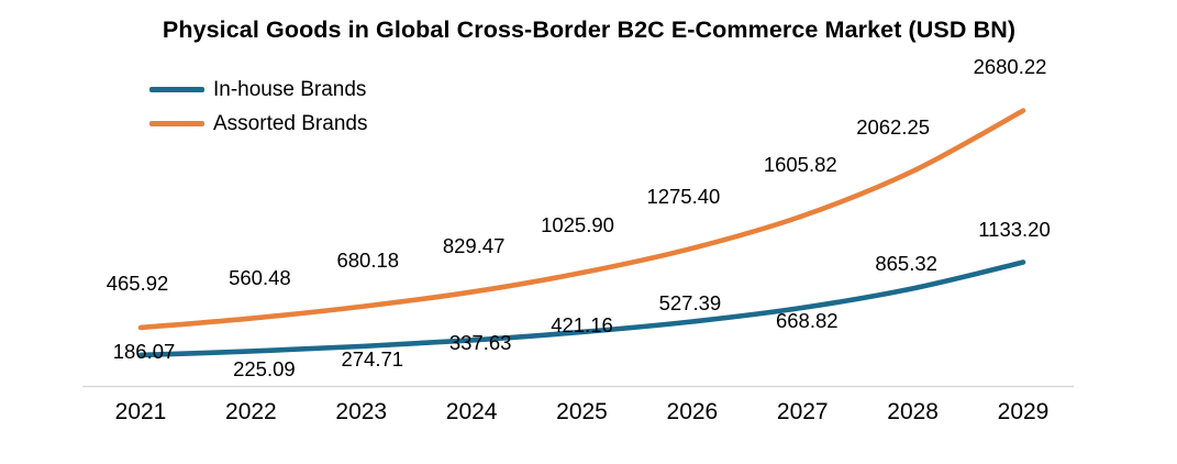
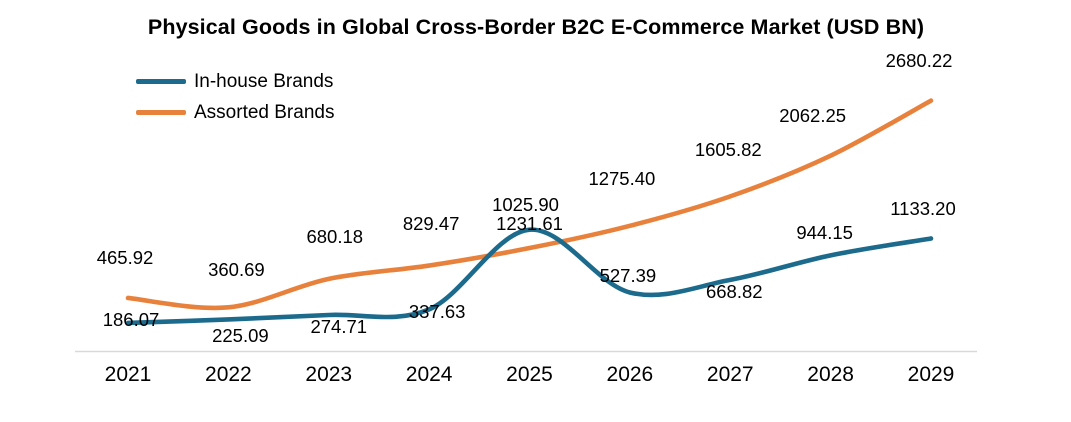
Assorted Brands/2022: 560.48 -> 360.69
In-house Brands/2025: 421.16 -> 1231.61
In-house Brands/2028: 865.32 -> 944.15
